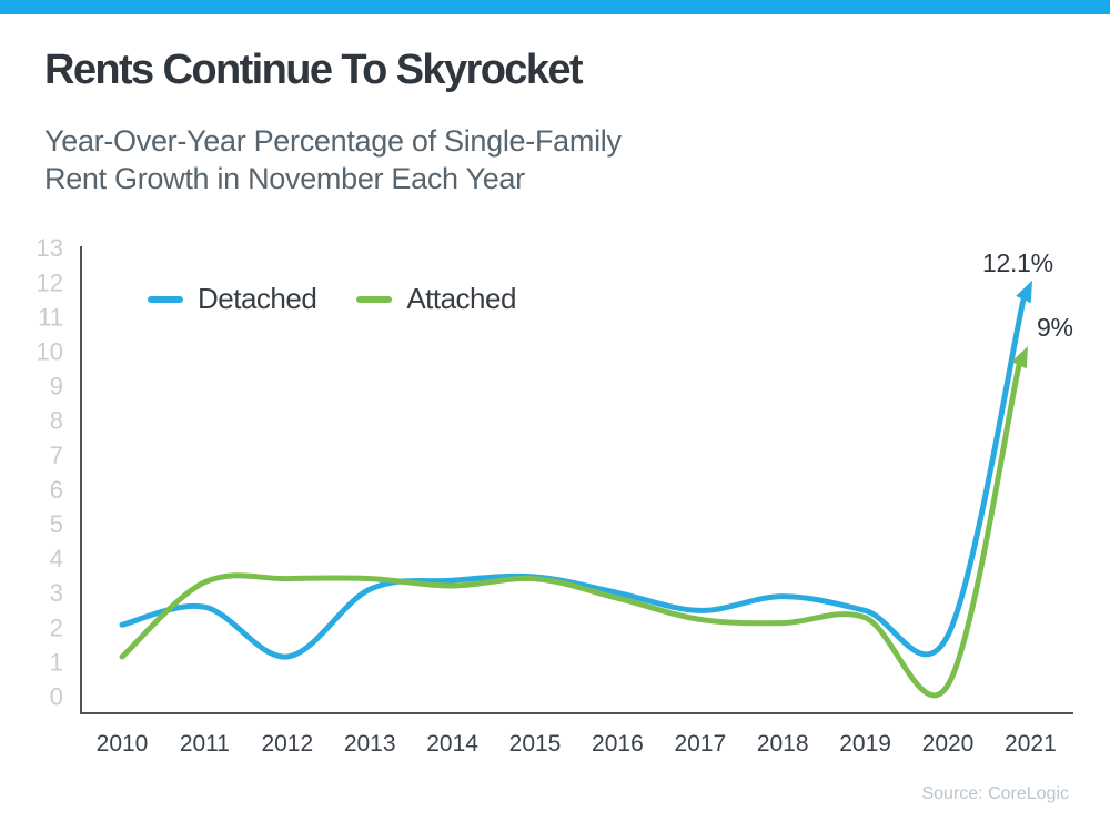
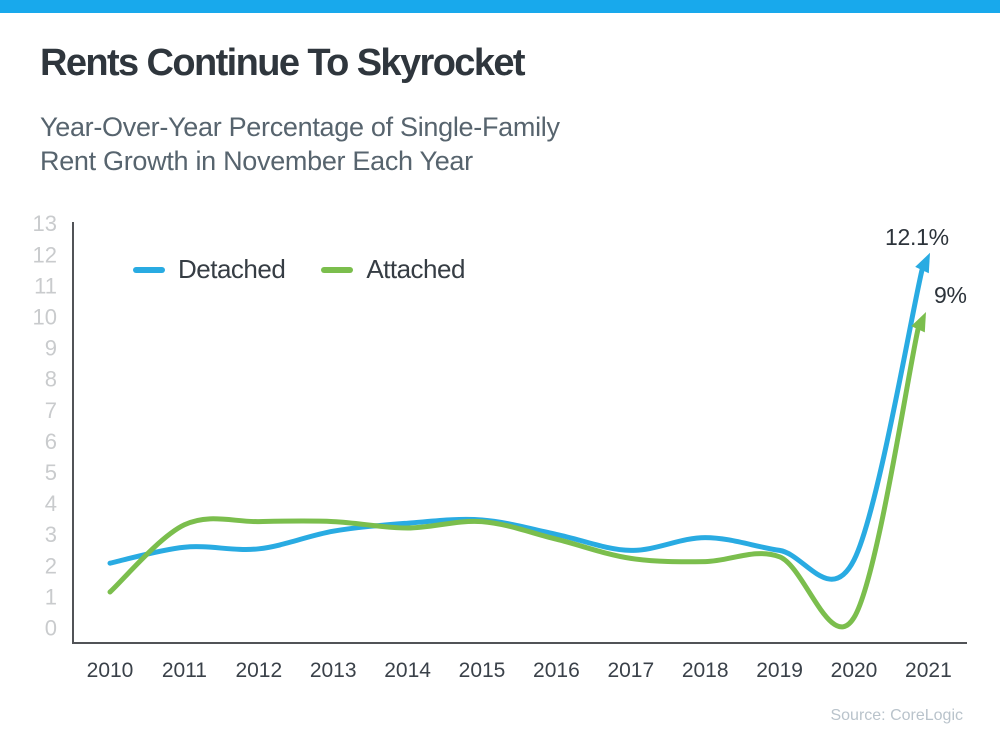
Detached/2012: 1.5 -> 2.9
Detached/2020: 2.1 -> 2.5
